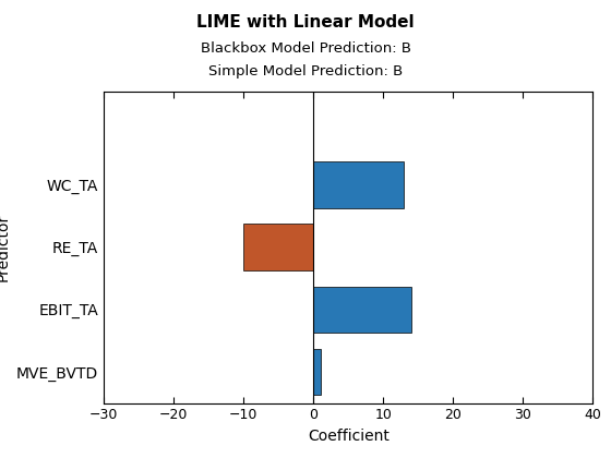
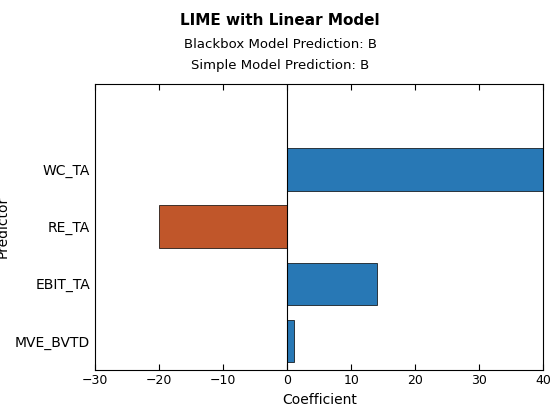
WC_TA: 13 -> 40
RE_TA: -10 -> -20
